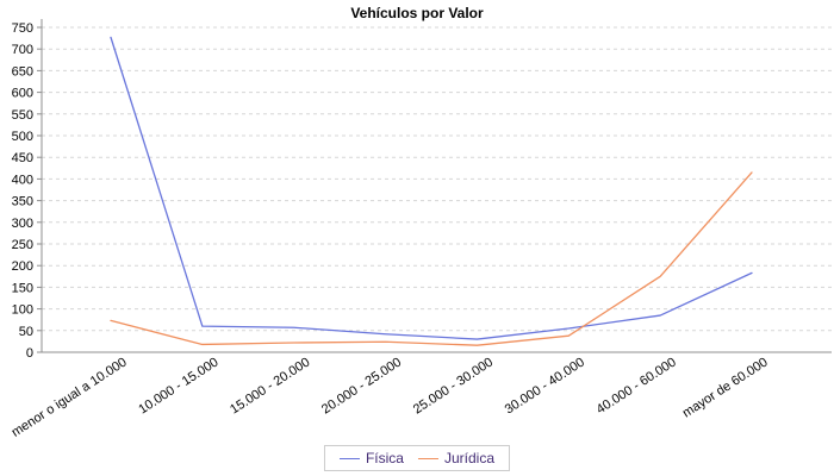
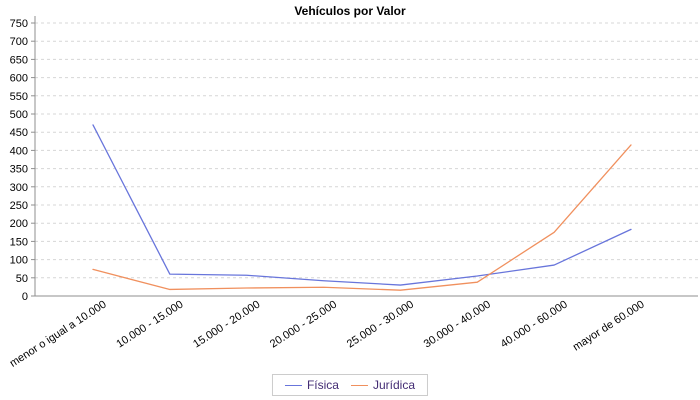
Física/menor o igual a 10.000: 730 -> 470
